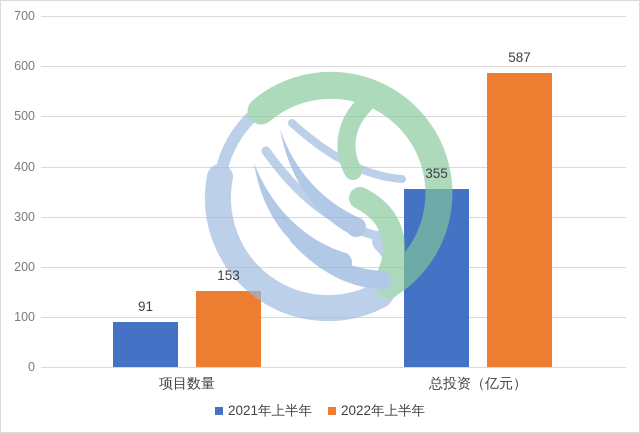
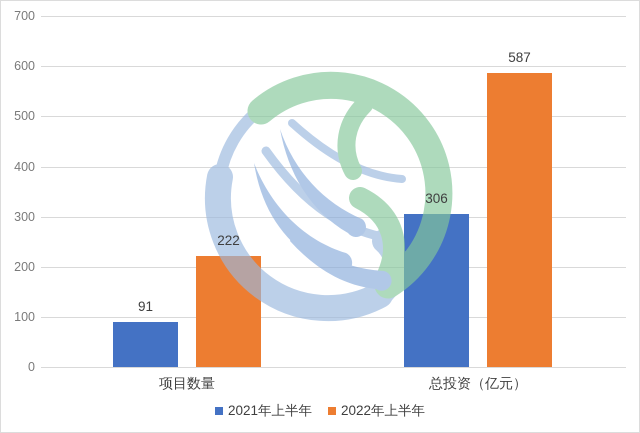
2022年上半年/项目数量: 153 -> 222
2021年上半年/总投资（亿元）: 355 -> 306
